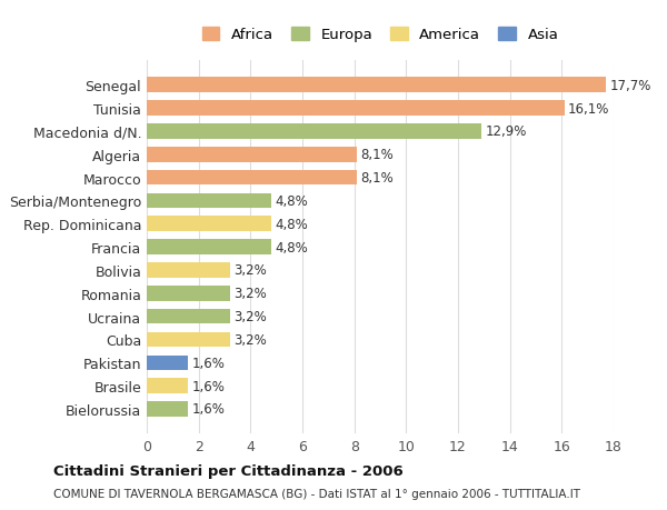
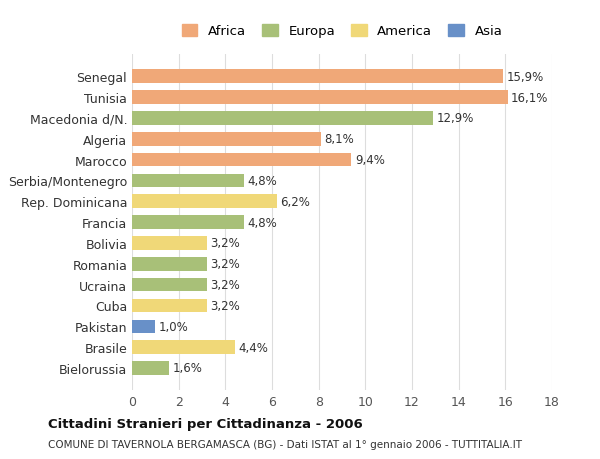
Senegal: 17,7% -> 15,9%
Marocco: 8,1% -> 9,4%
Rep. Dominicana: 4,8% -> 6,2%
Pakistan: 1,6% -> 1,0%
Brasile: 1,6% -> 4,4%
